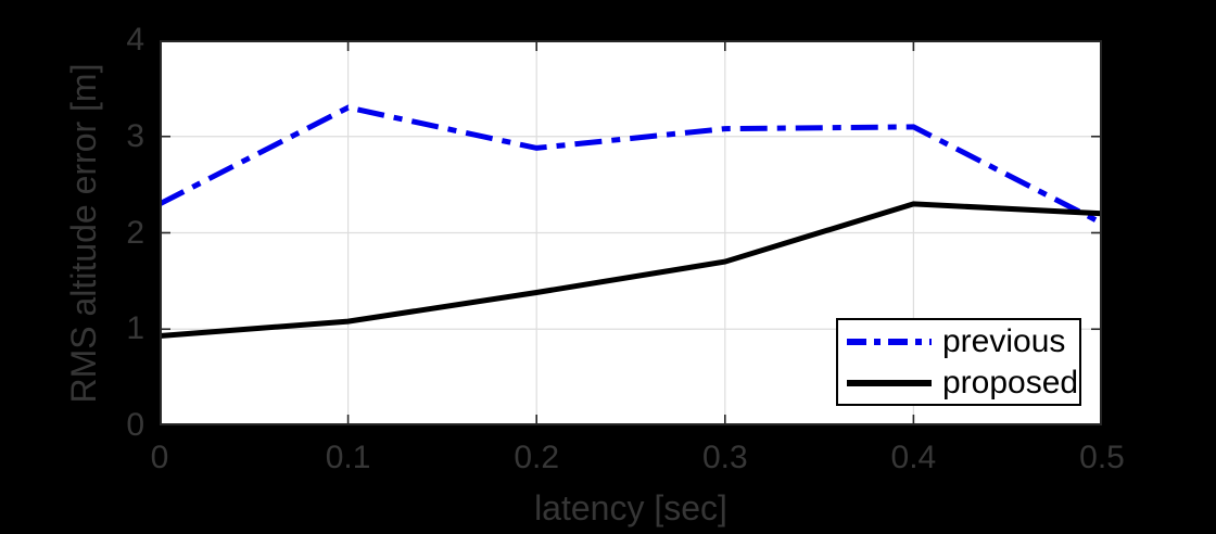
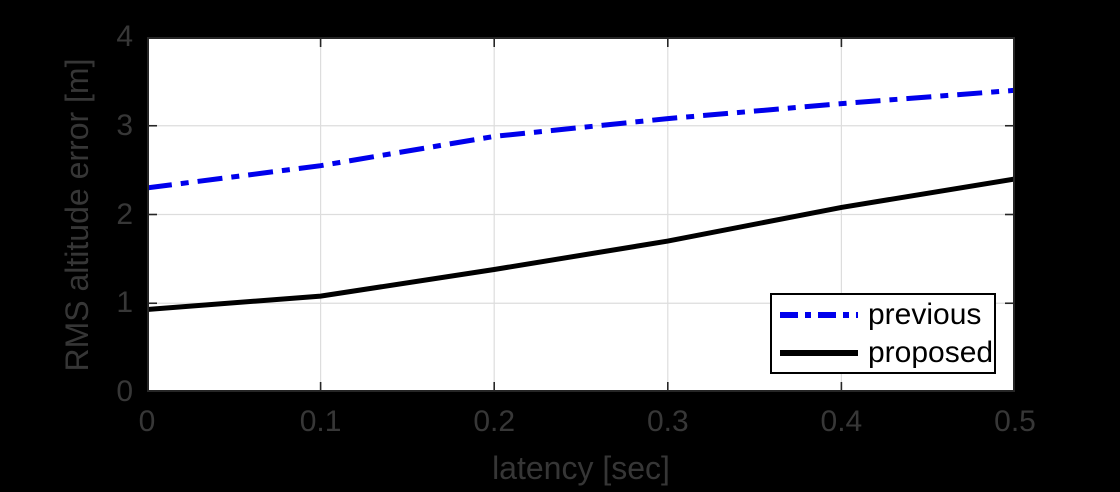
previous/0.1: 3.3 -> 2.5
previous/0.4: 3.1 -> 3.2
proposed/0.4: 2.3 -> 2.1
previous/0.5: 2.1 -> 3.4
proposed/0.5: 2.2 -> 2.4
